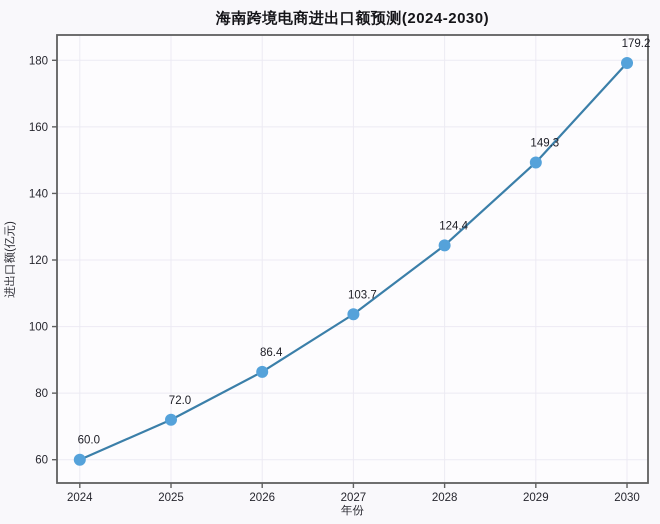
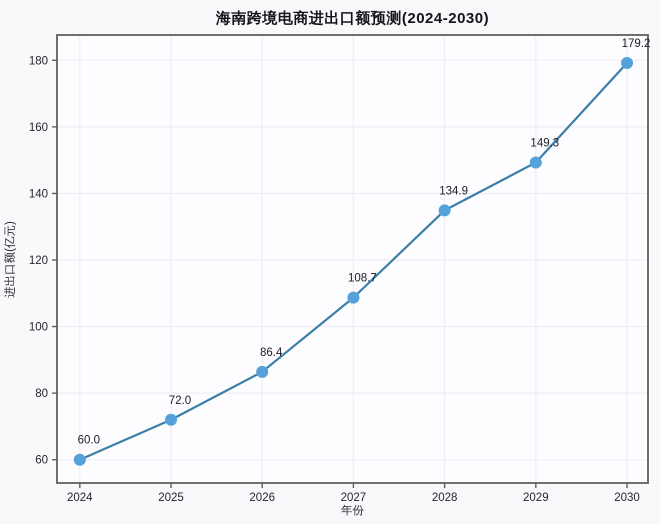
2027: 103.7 -> 108.7
2028: 124.4 -> 134.9
